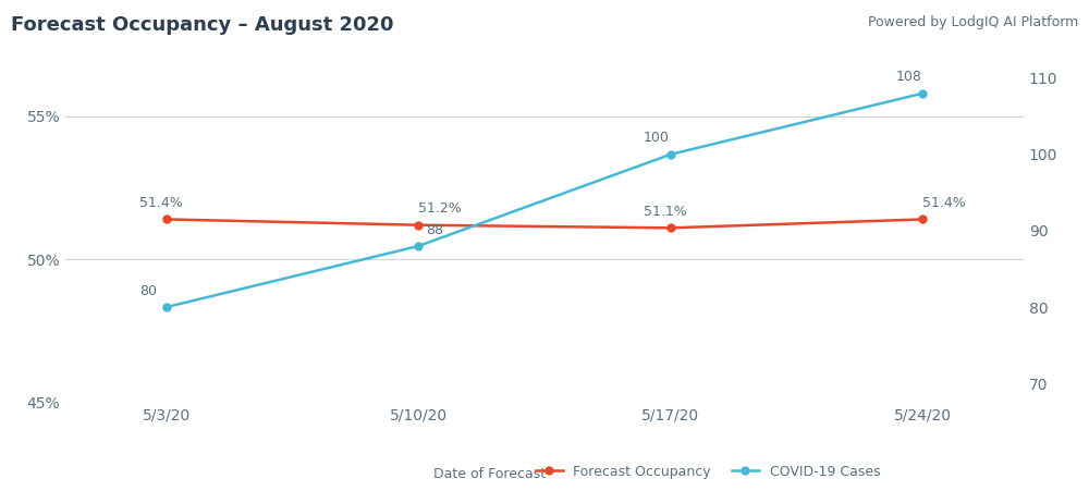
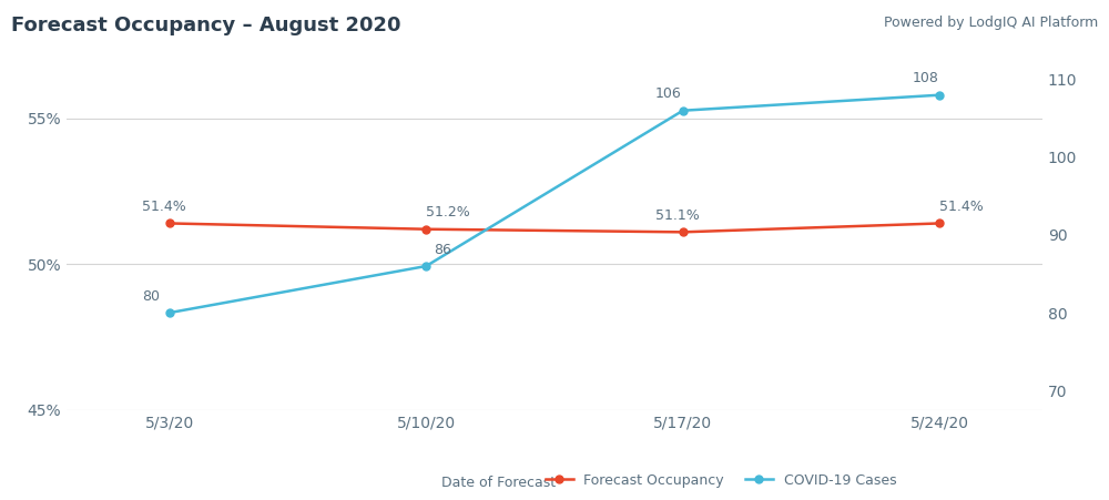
COVID-19 Cases/5/10/20: 88 -> 86
COVID-19 Cases/5/17/20: 100 -> 106
